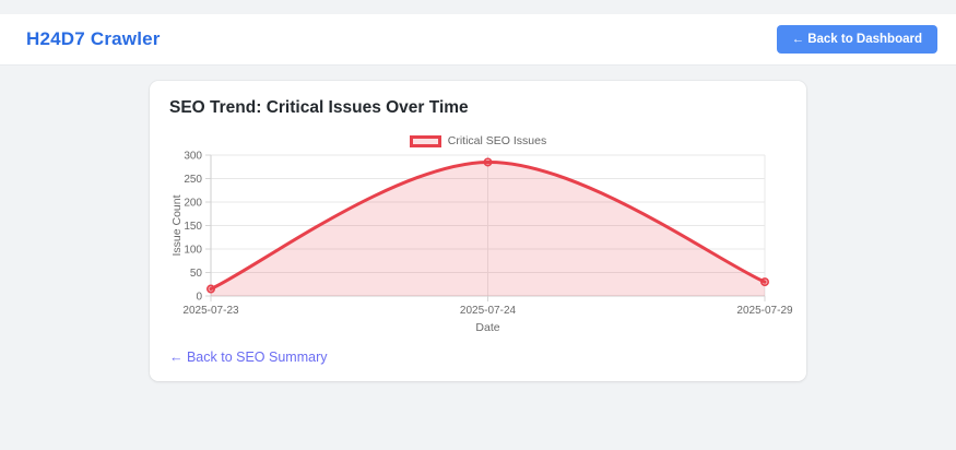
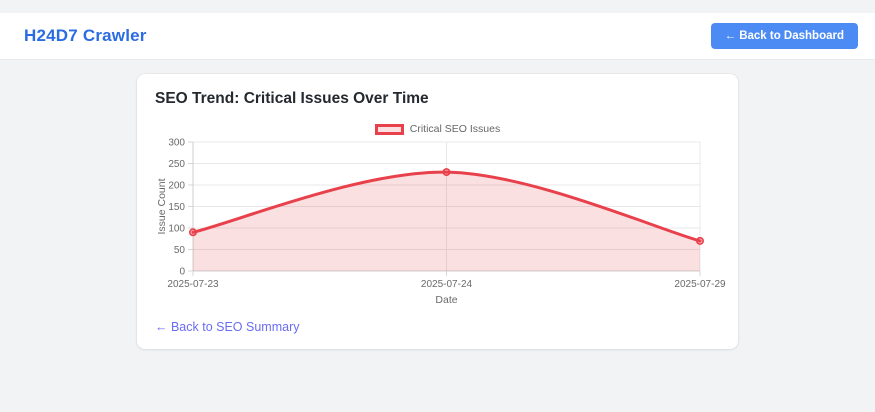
2025-07-23: 20 -> 90
2025-07-24: 280 -> 230
2025-07-29: 30 -> 70
